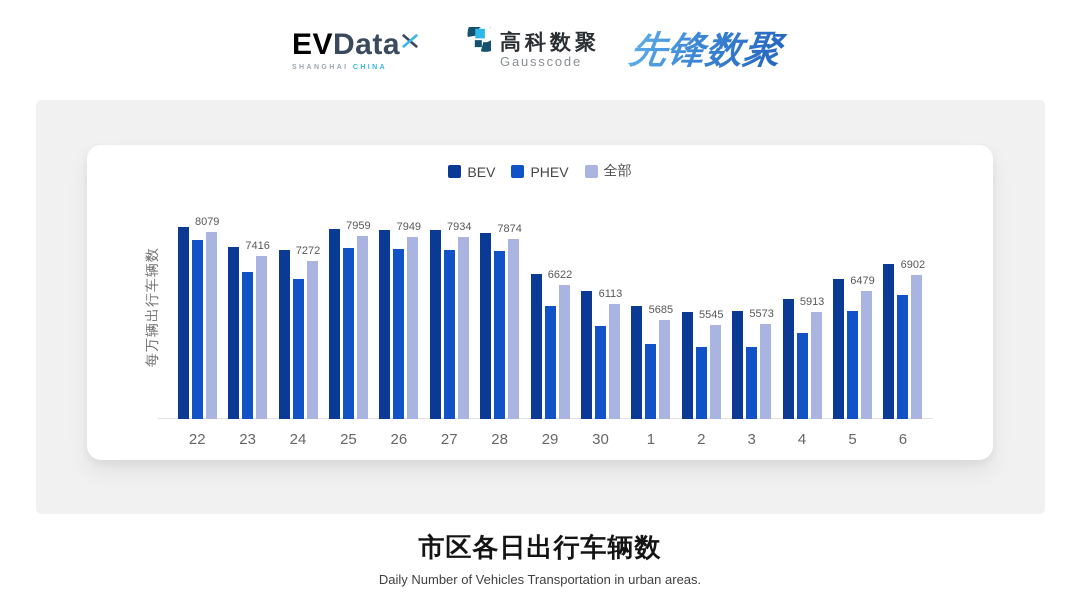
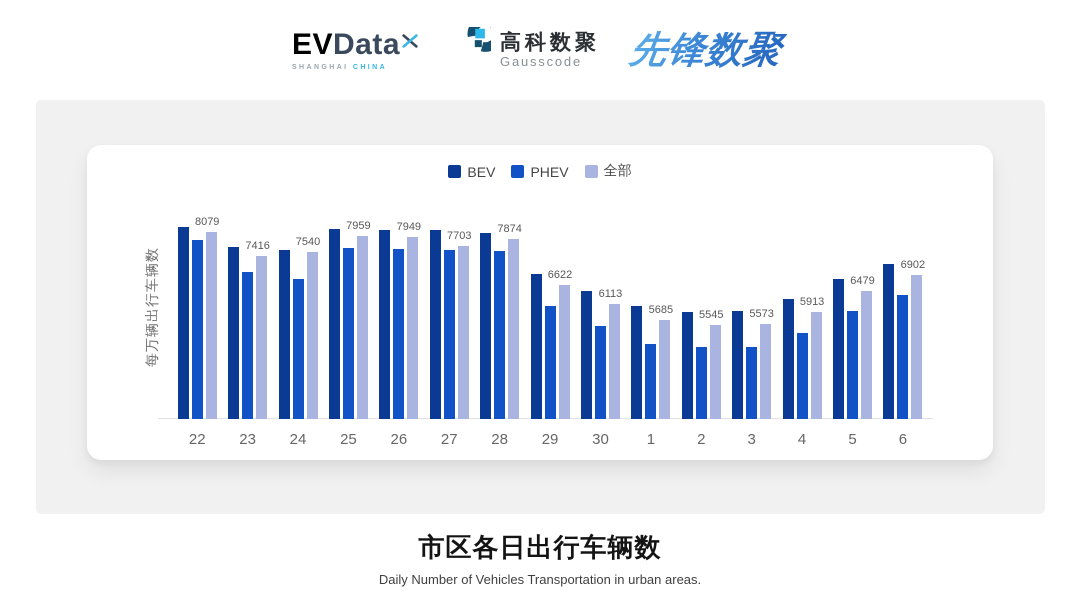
全部/24: 7272 -> 7540
全部/27: 7934 -> 7703
